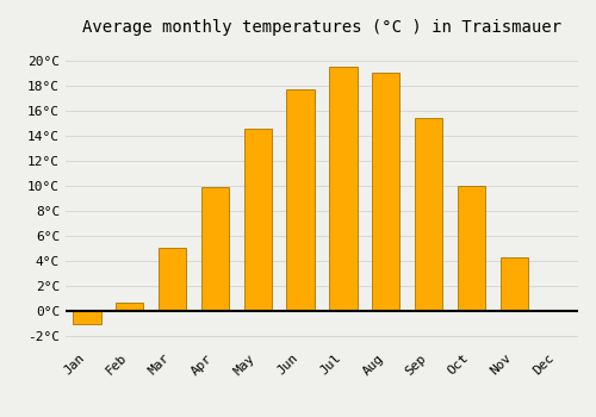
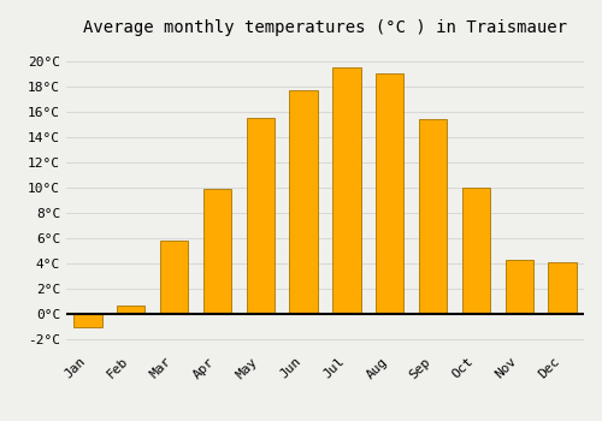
Mar: 5.0°C -> 5.8°C
May: 14.6°C -> 15.5°C
Dec: 0.1°C -> 4.1°C
